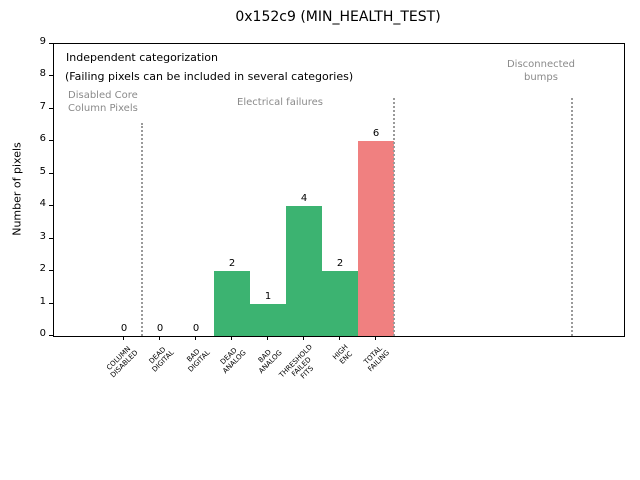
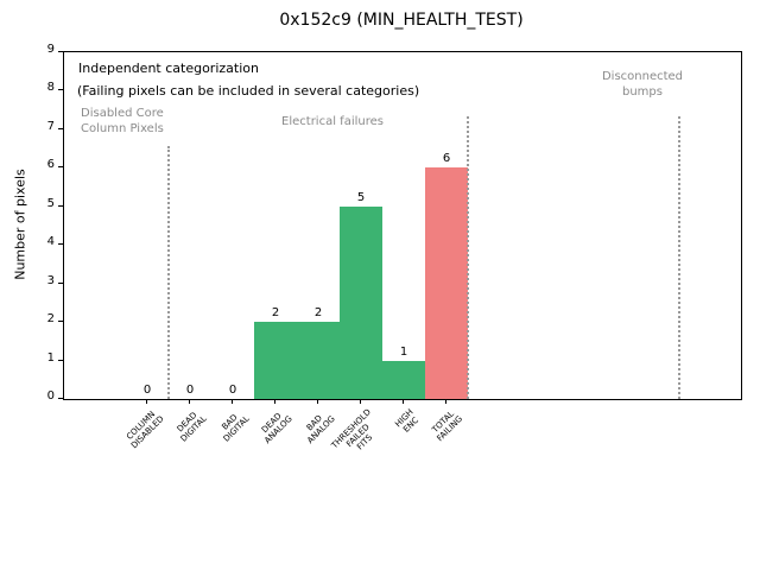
BAD ANALOG: 1 -> 2
THRESHOLD FAILED FITS: 4 -> 5
HIGH ENC: 2 -> 1
